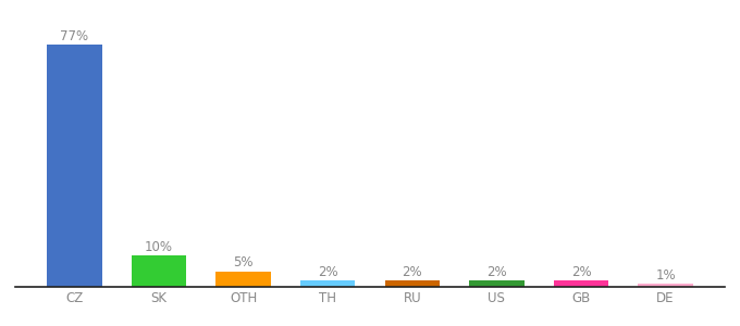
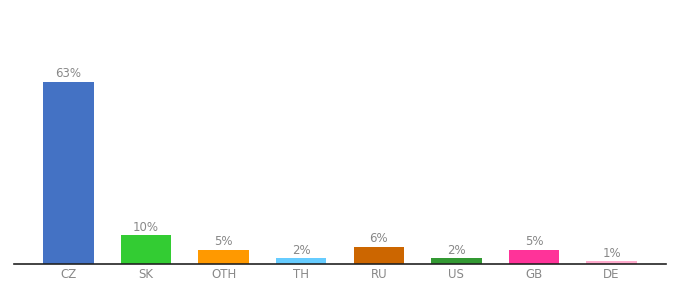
CZ: 77% -> 63%
RU: 2% -> 6%
GB: 2% -> 5%
